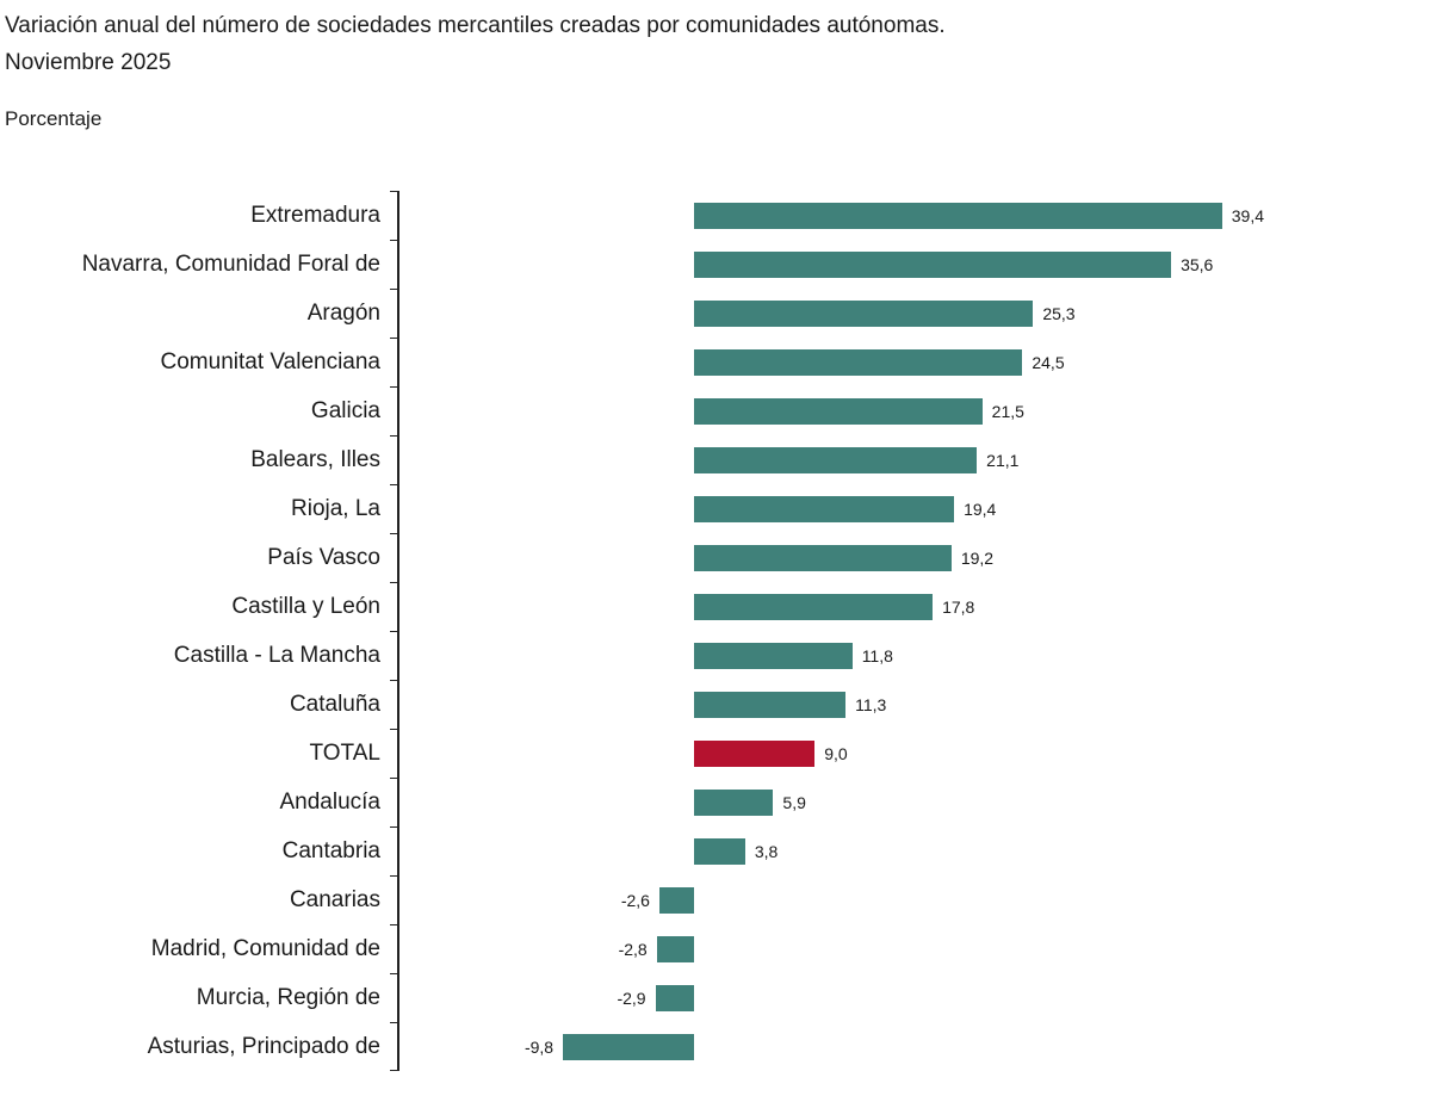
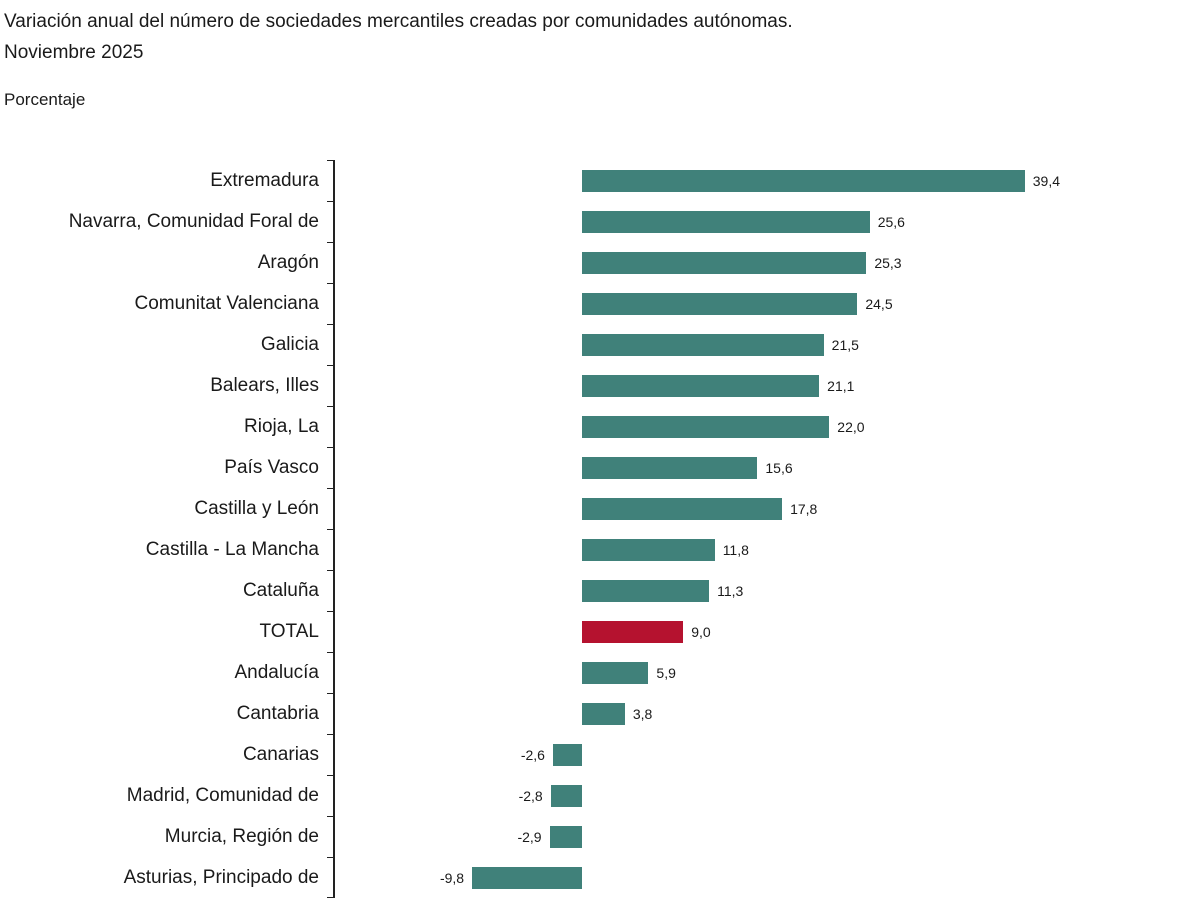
Navarra, Comunidad Foral de: 35,6 -> 25,6
Rioja, La: 19,4 -> 22,0
País Vasco: 19,2 -> 15,6
